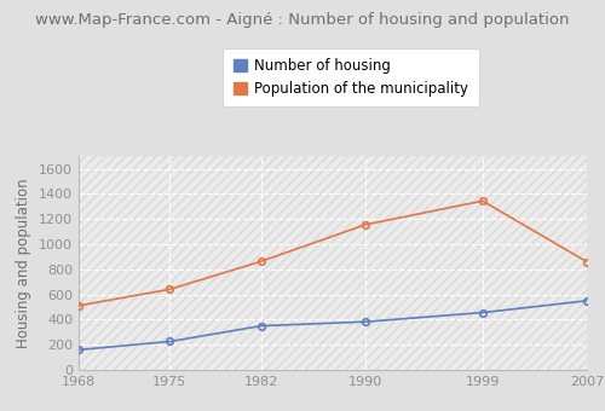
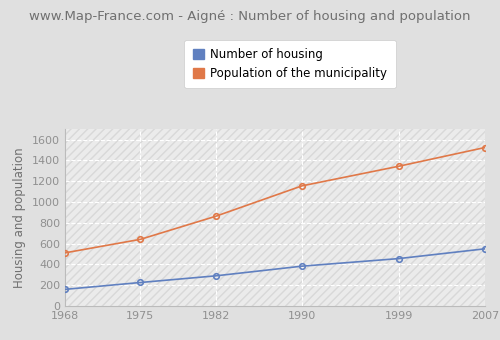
Number of housing/1982: 350 -> 290
Population of the municipality/2007: 860 -> 1520
